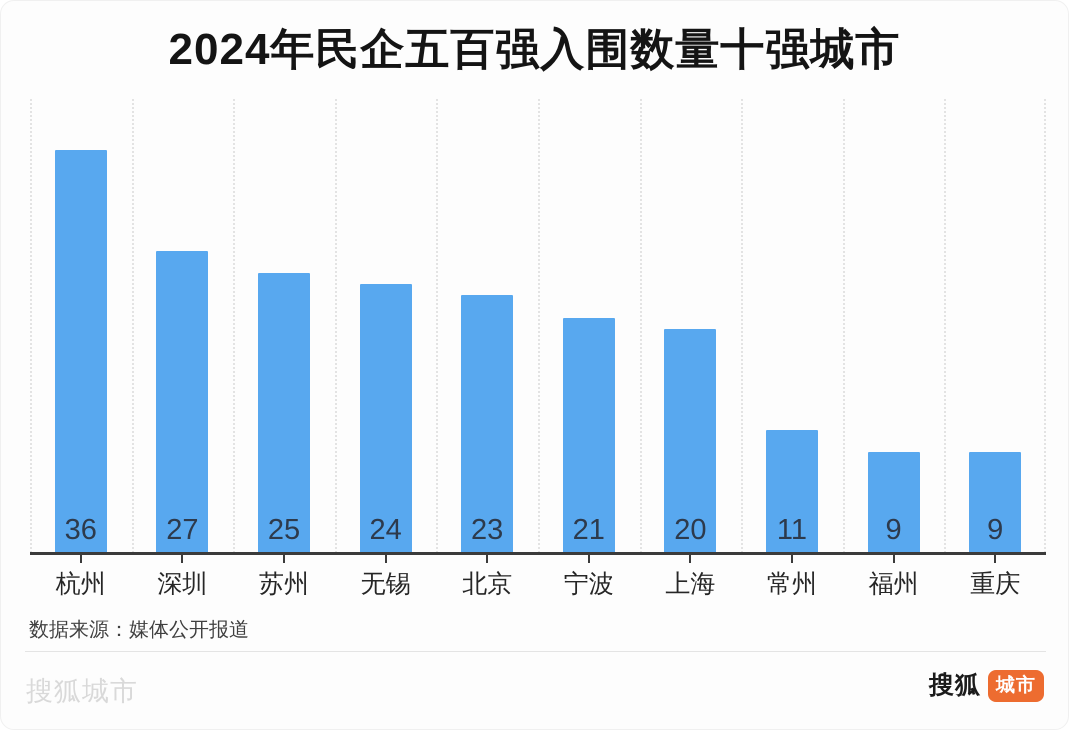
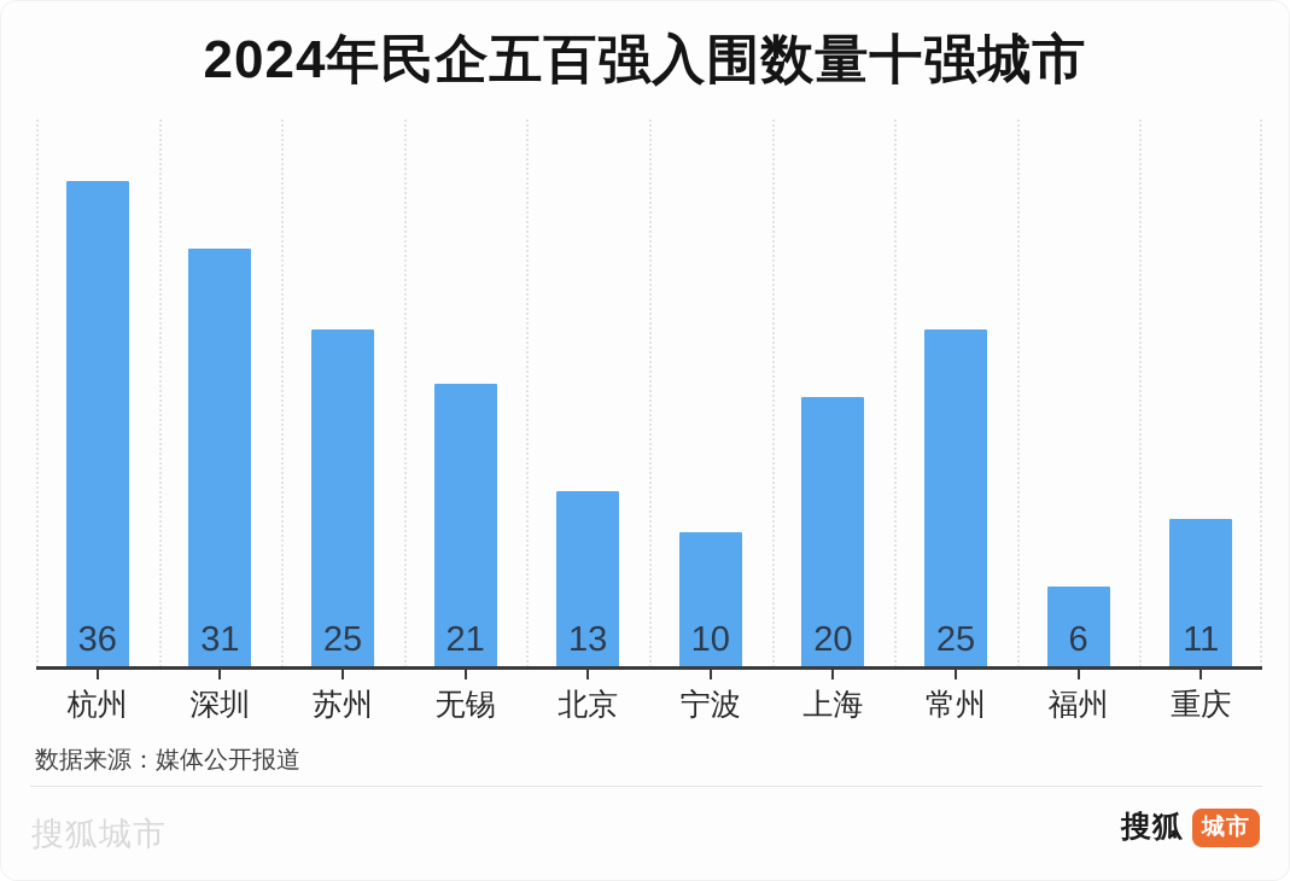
深圳: 27 -> 31
无锡: 24 -> 21
北京: 23 -> 13
宁波: 21 -> 10
常州: 11 -> 25
福州: 9 -> 6
重庆: 9 -> 11
